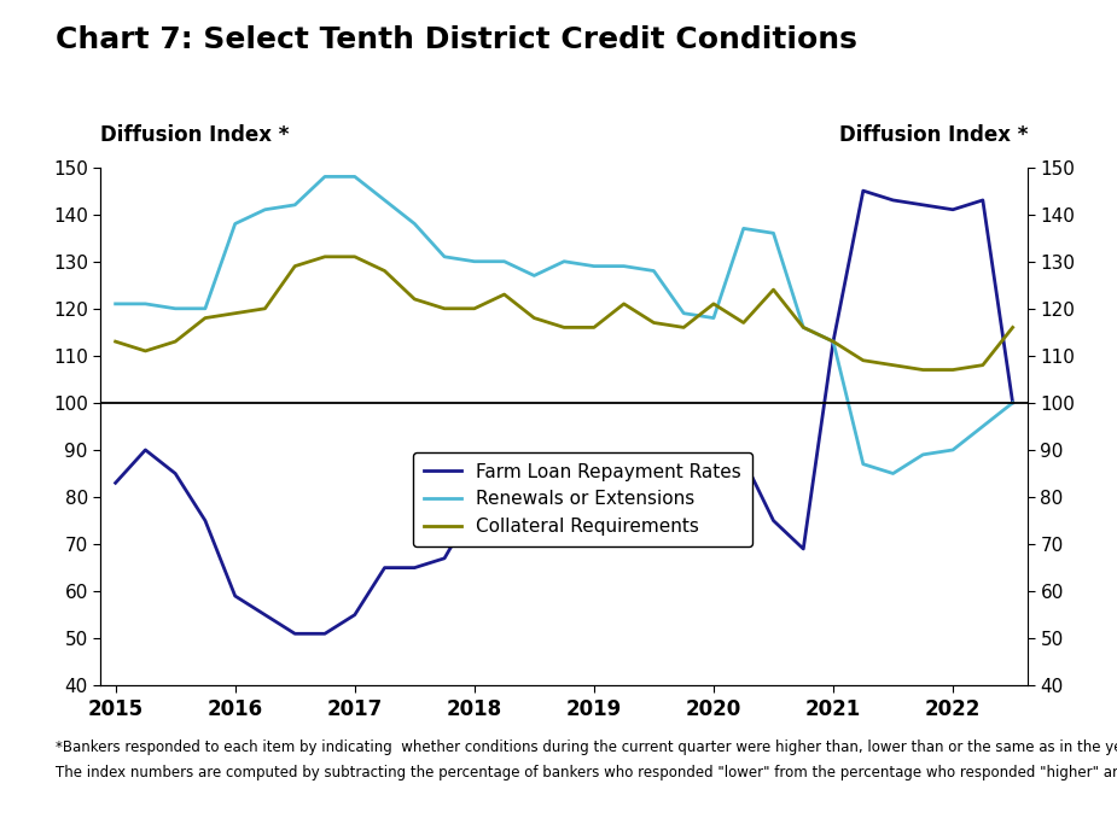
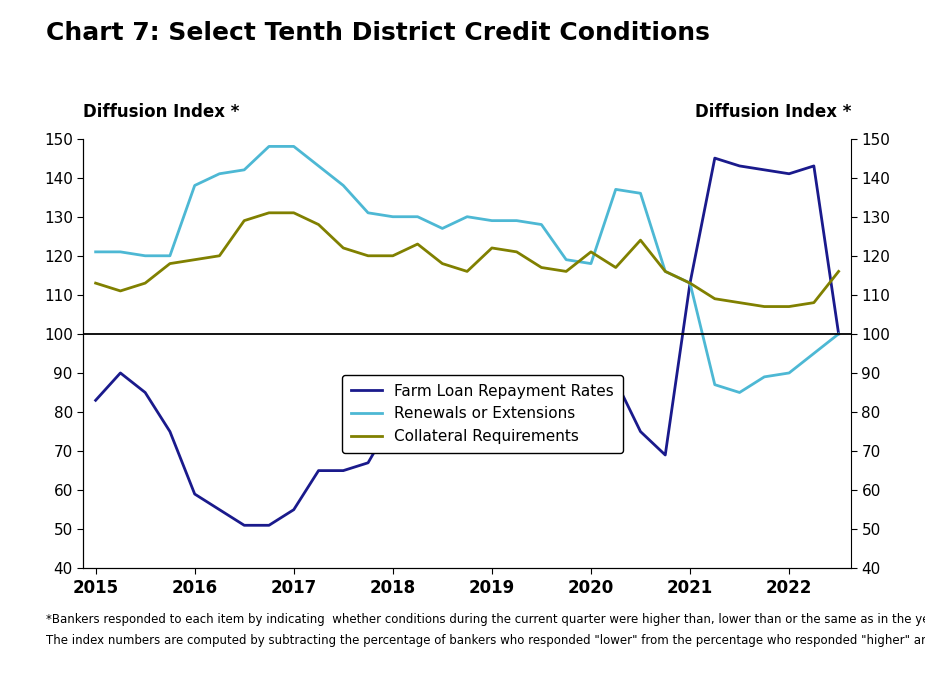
Collateral Requirements/2019: 116 -> 122
